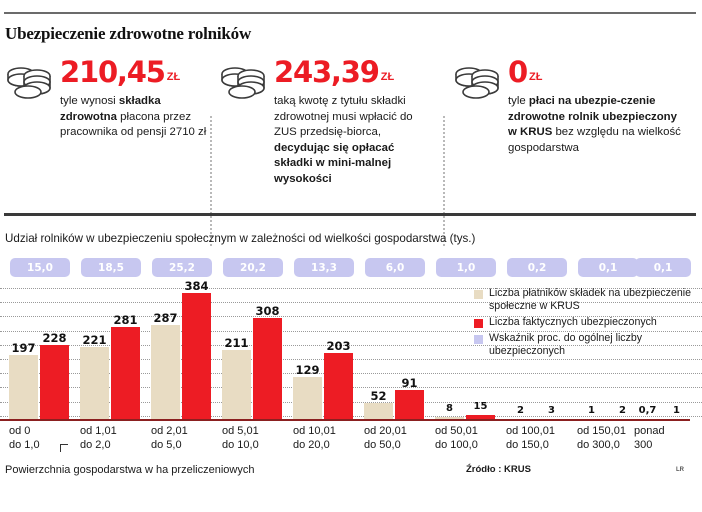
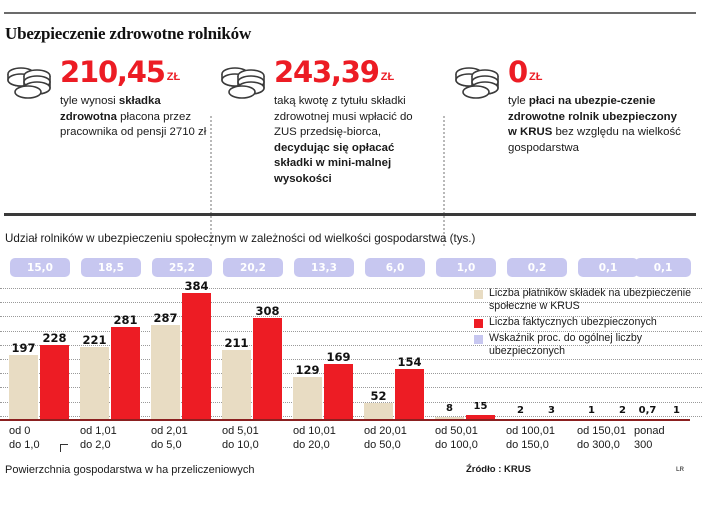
Liczba faktycznych ubezpieczonych/od 10,01 do 20,0: 203 -> 169
Liczba faktycznych ubezpieczonych/od 20,01 do 50,0: 91 -> 154
